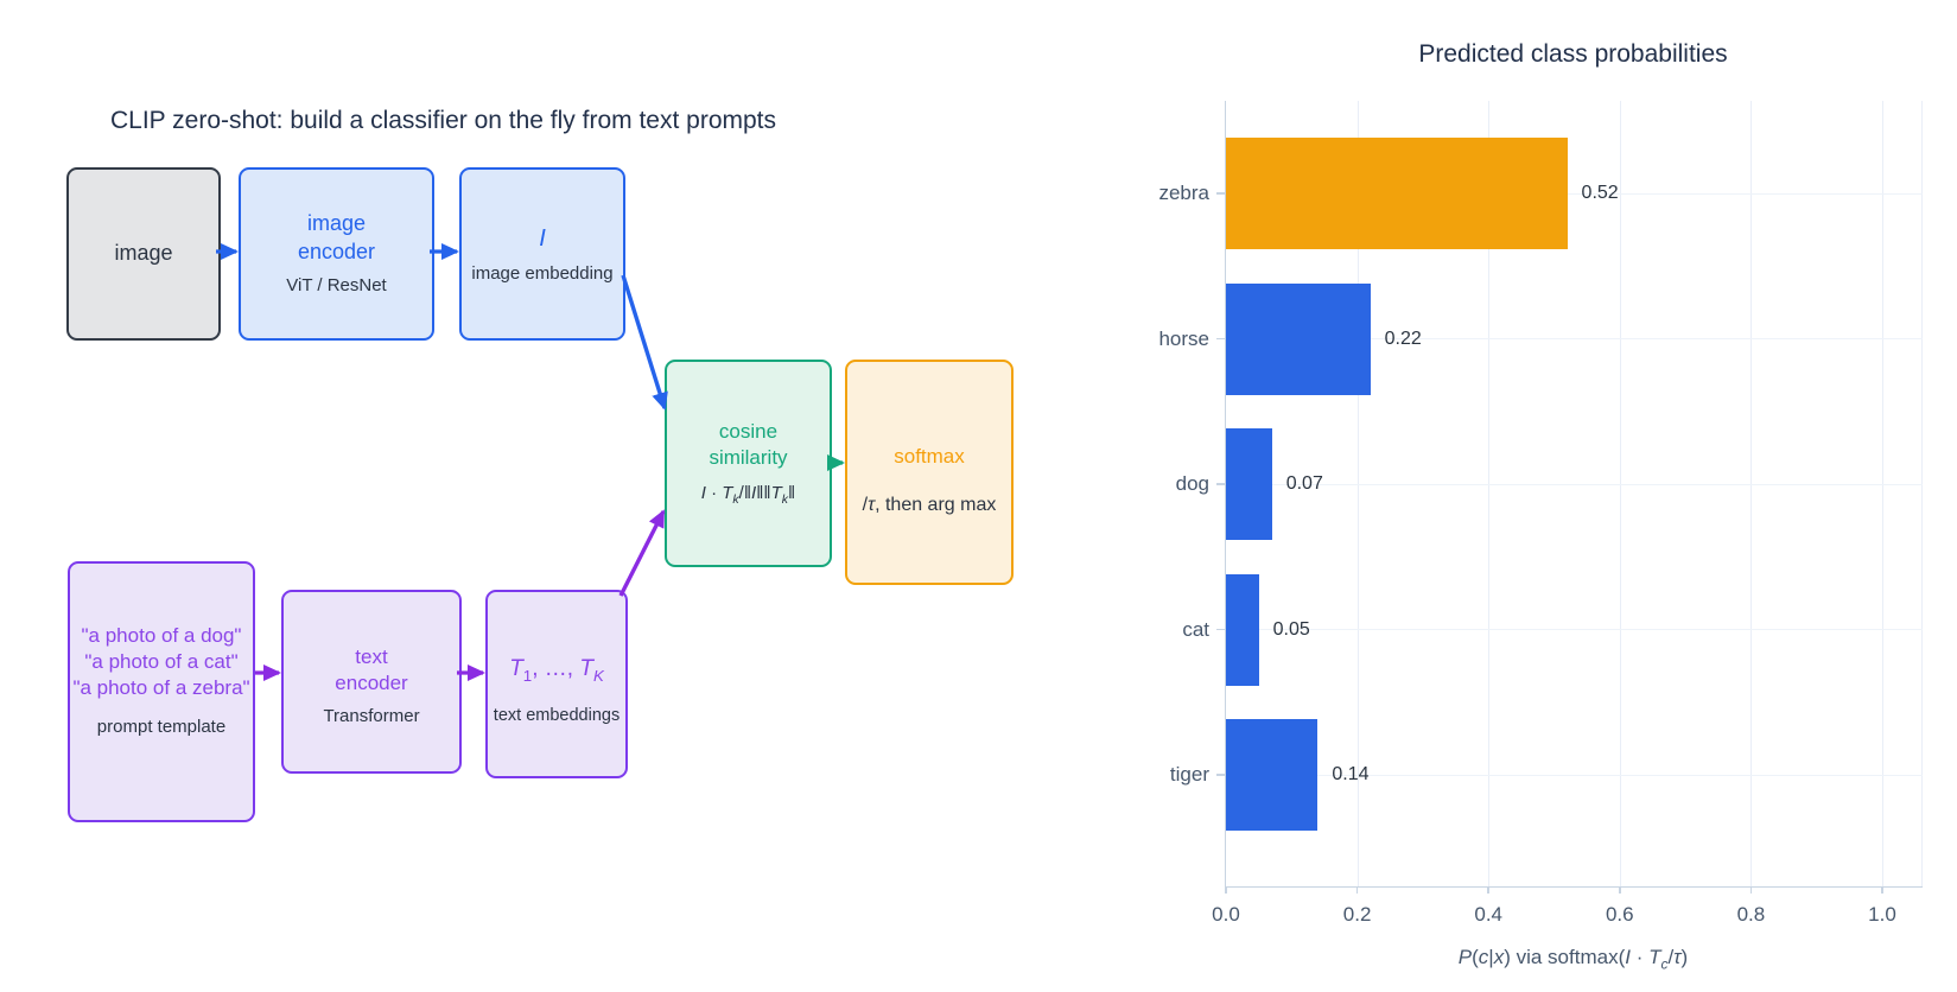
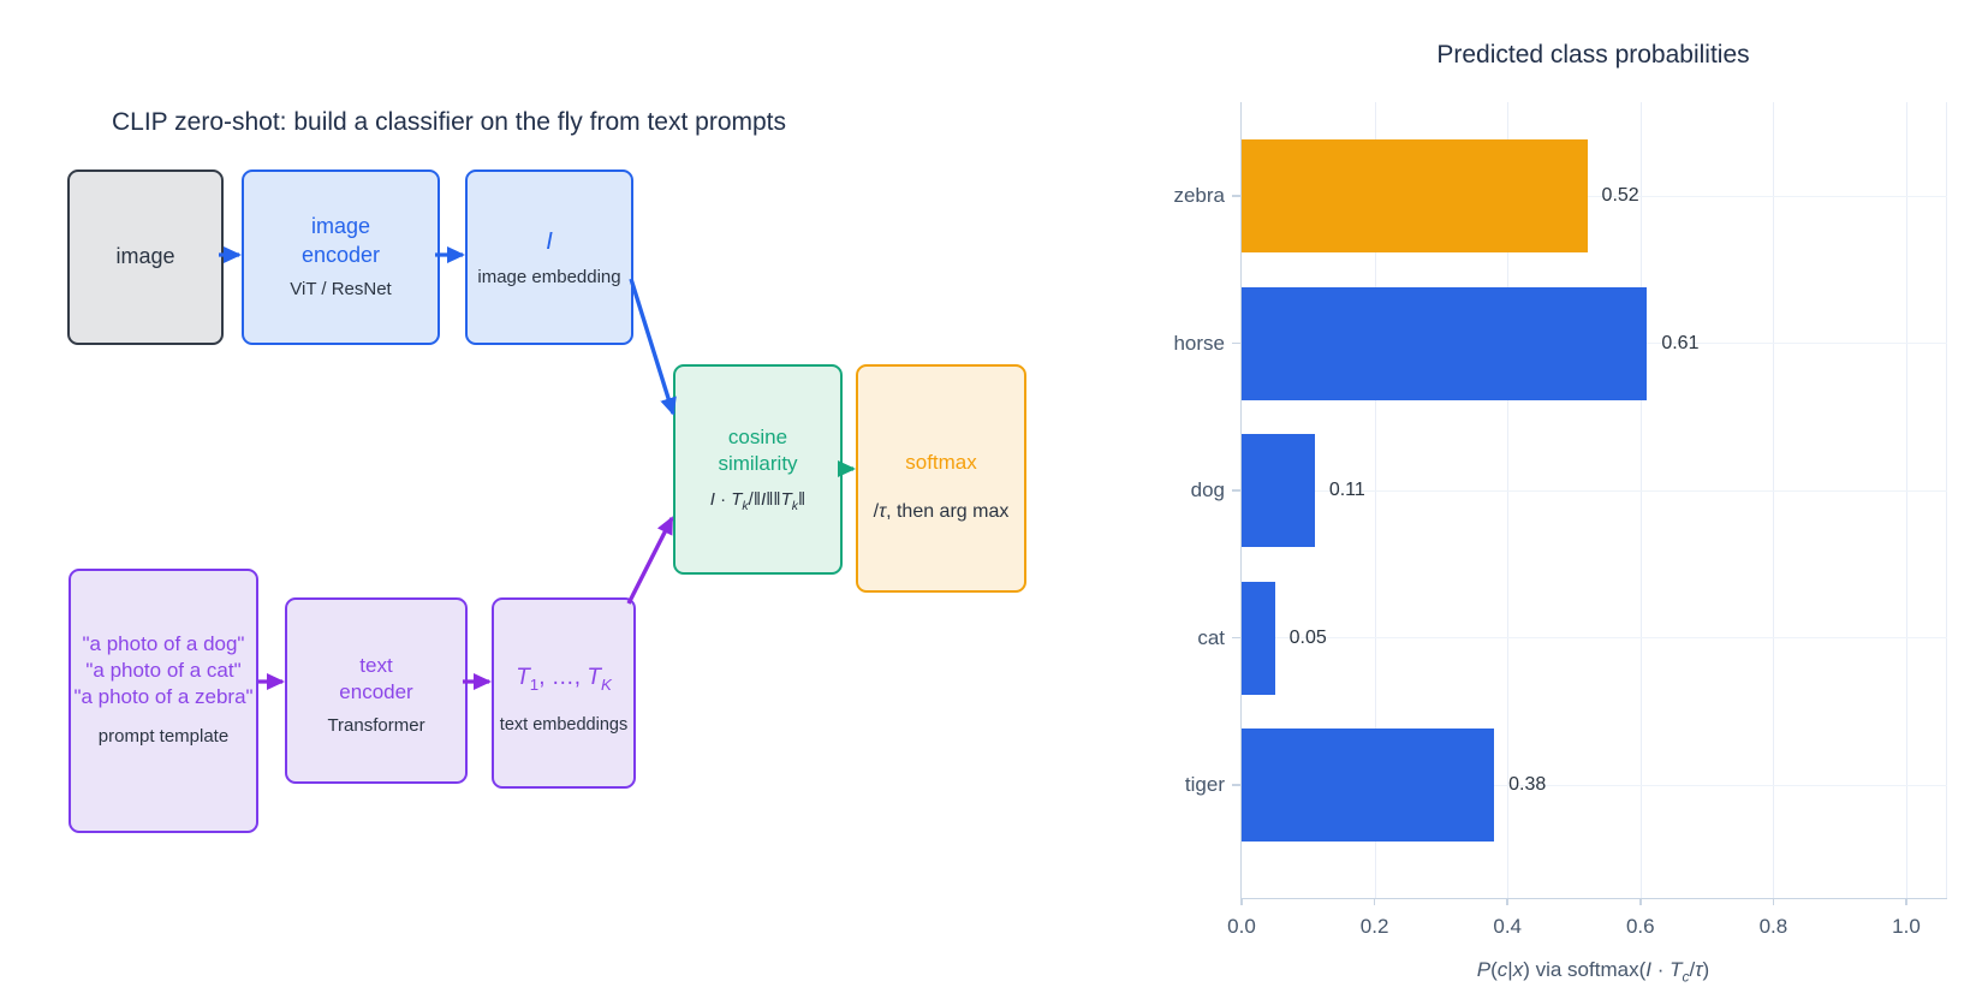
horse: 0.22 -> 0.61
dog: 0.07 -> 0.11
tiger: 0.14 -> 0.38
